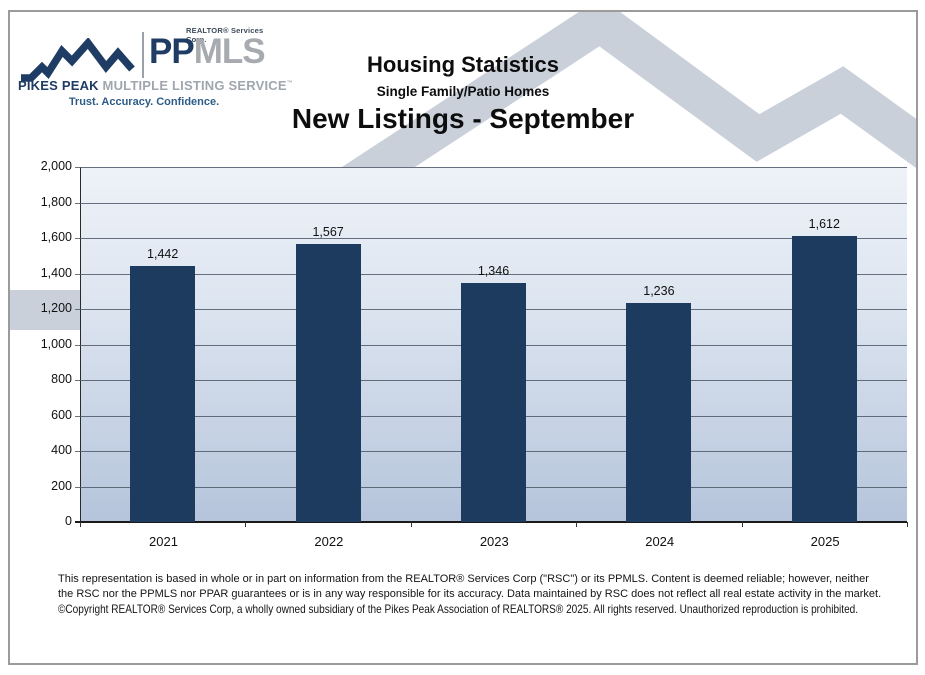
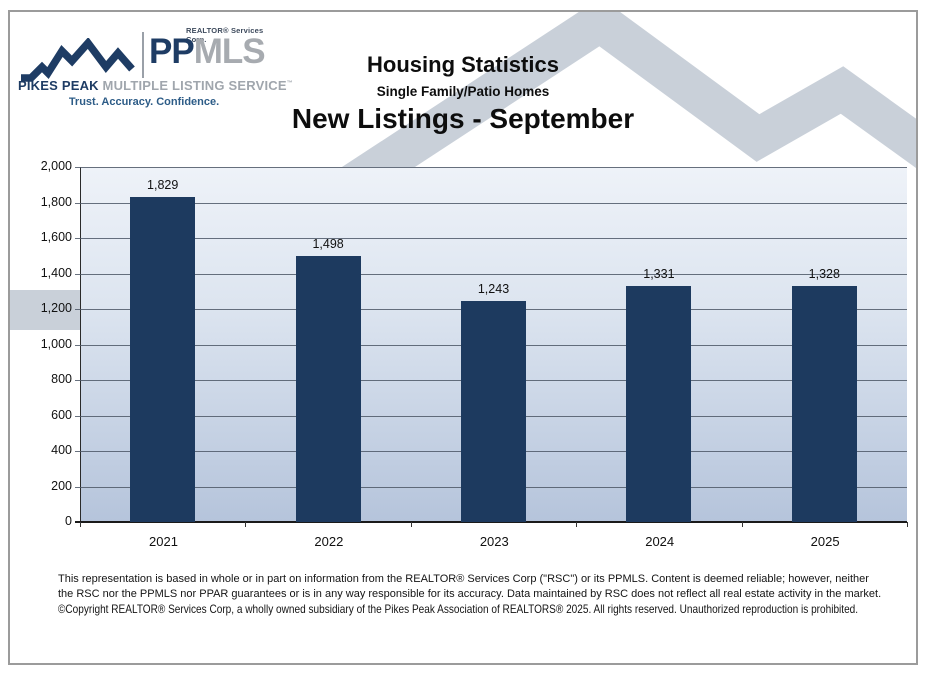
2021: 1,442 -> 1,829
2022: 1,567 -> 1,498
2023: 1,346 -> 1,243
2024: 1,236 -> 1,331
2025: 1,612 -> 1,328
